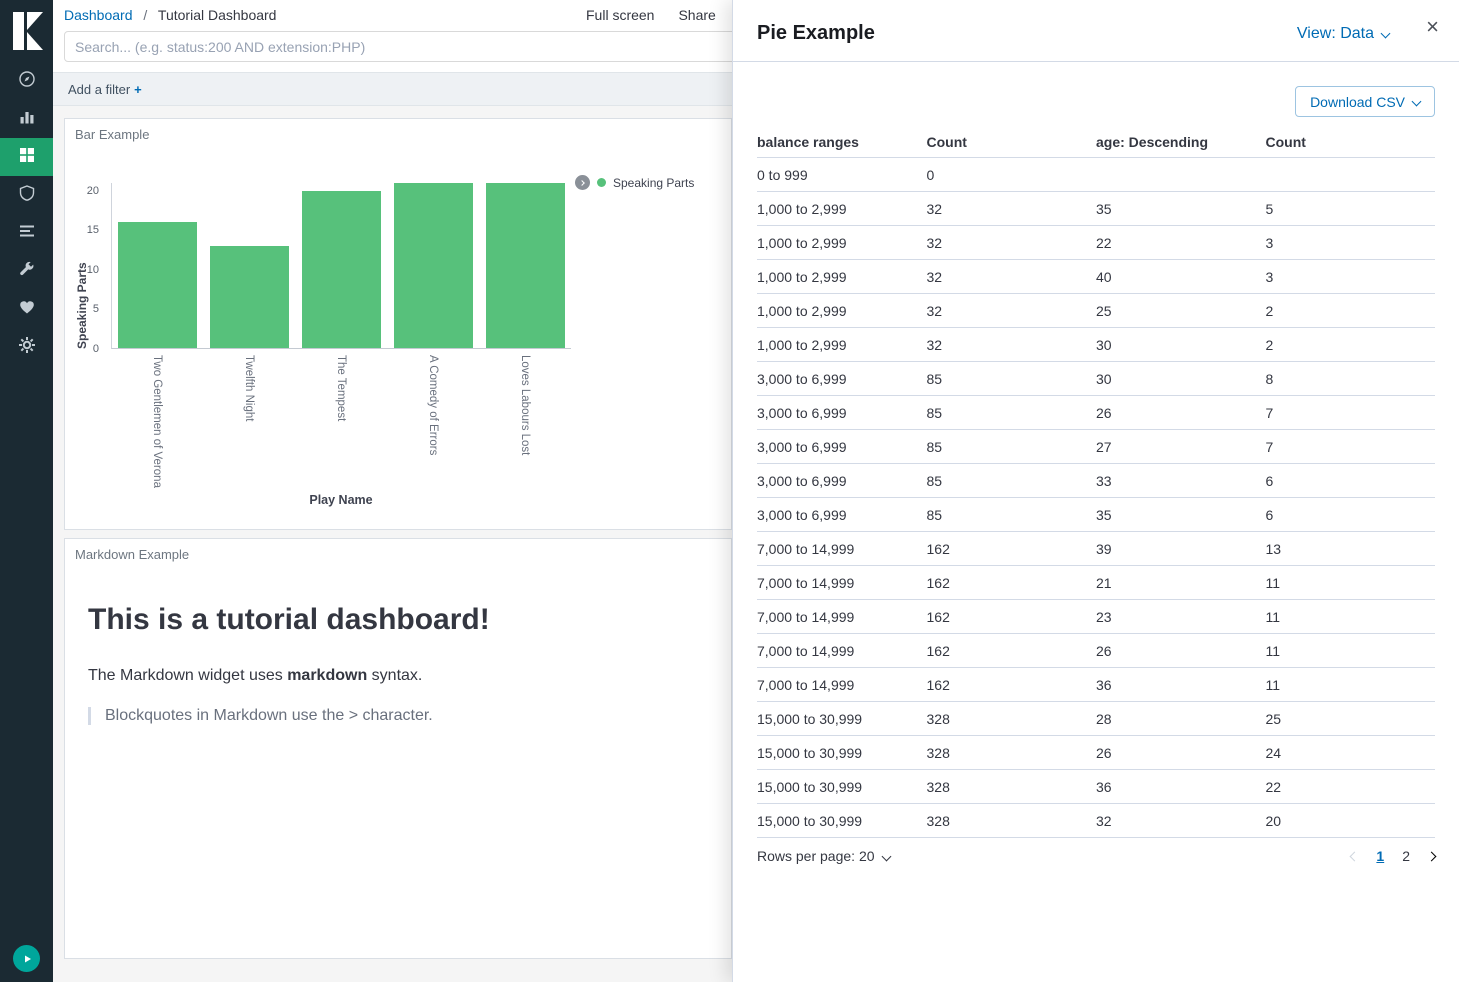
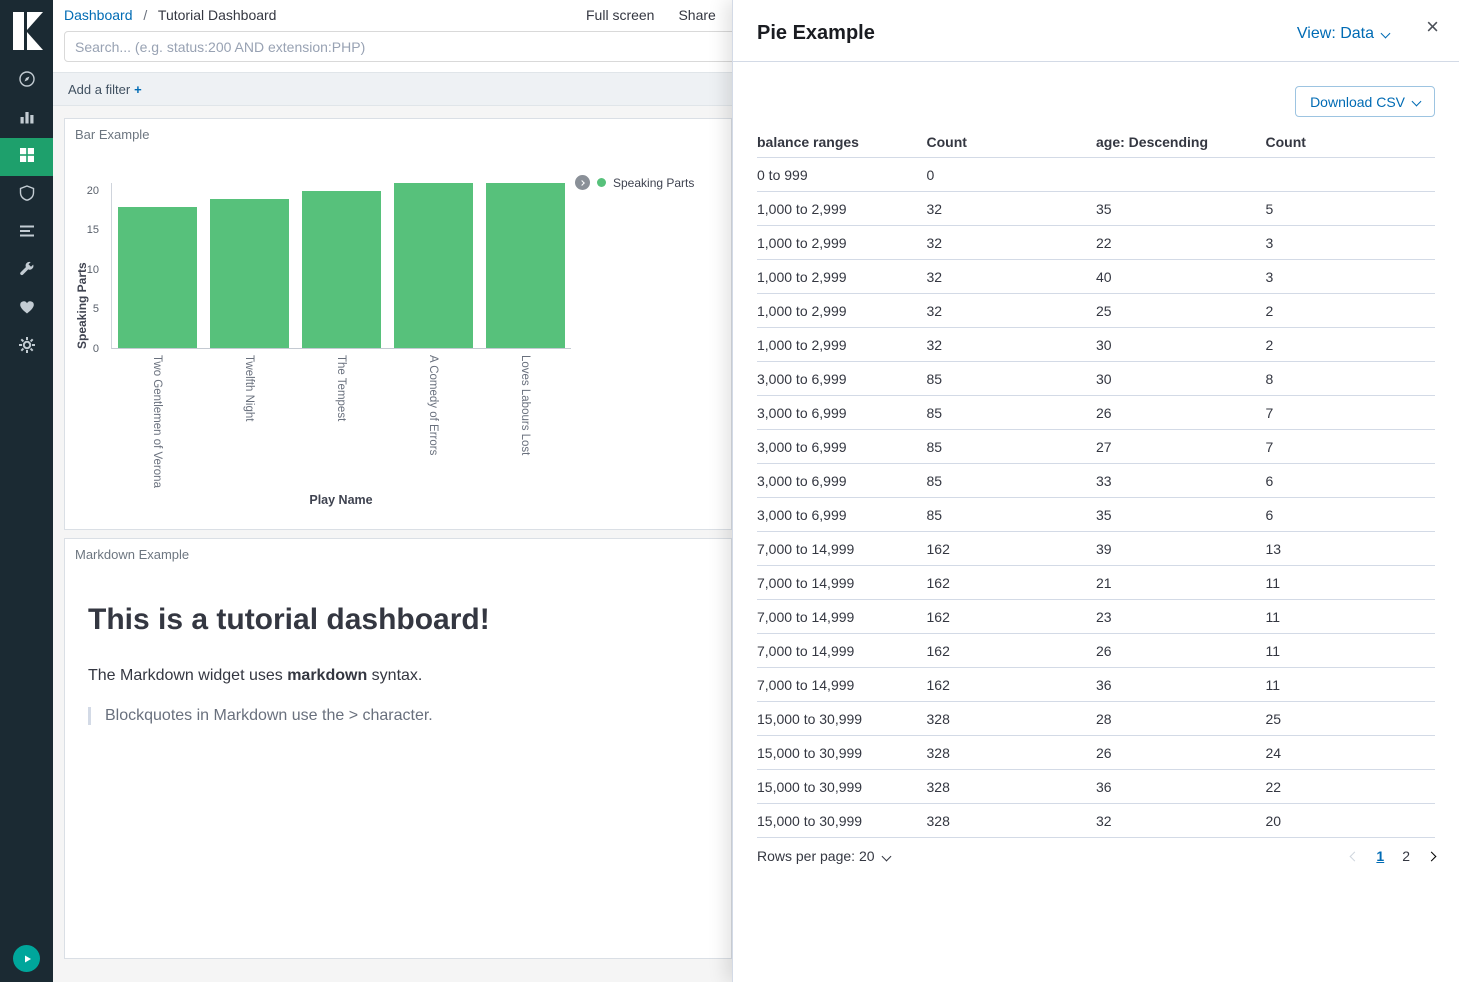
Two Gentlemen of Verona: 16 -> 18
Twelfth Night: 13 -> 19
